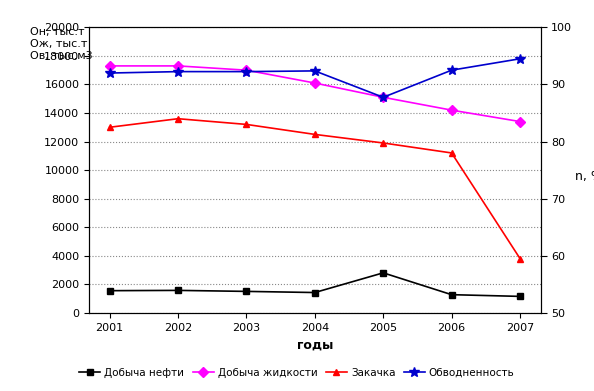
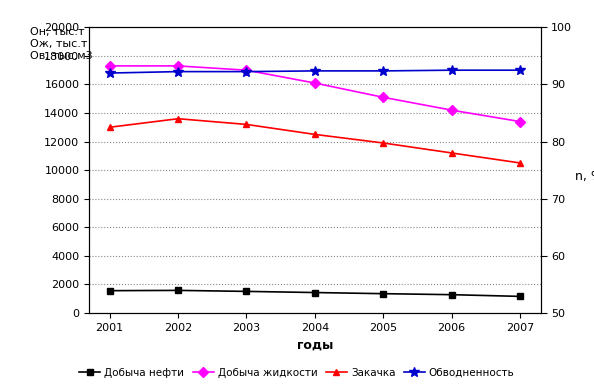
Добыча нефти/2005: 2800 -> 1300
Обводненность/2005: 15100 -> 17000
Закачка/2007: 3800 -> 10500
Обводненность/2007: 17800 -> 17000
